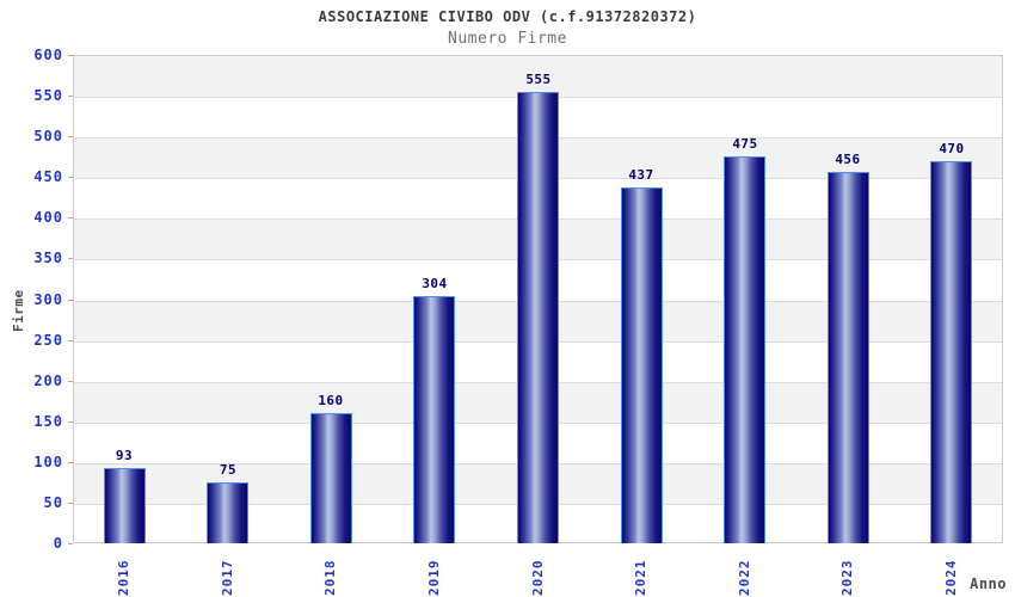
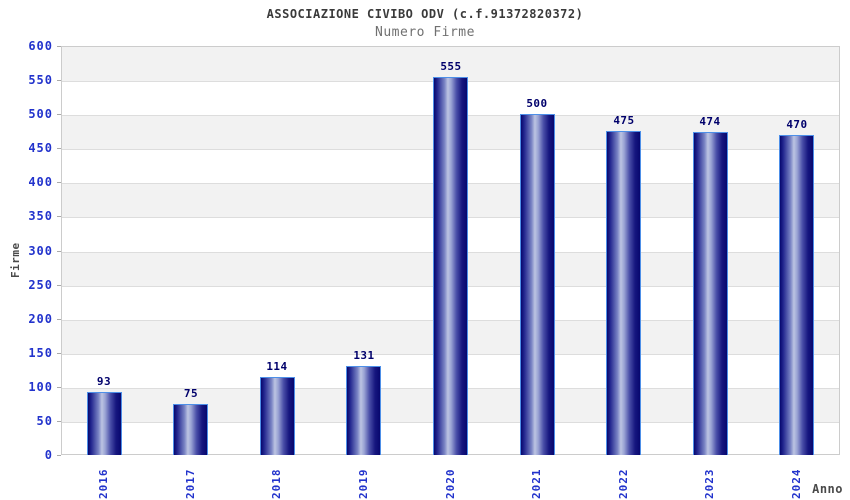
2018: 160 -> 114
2019: 304 -> 131
2021: 437 -> 500
2023: 456 -> 474
